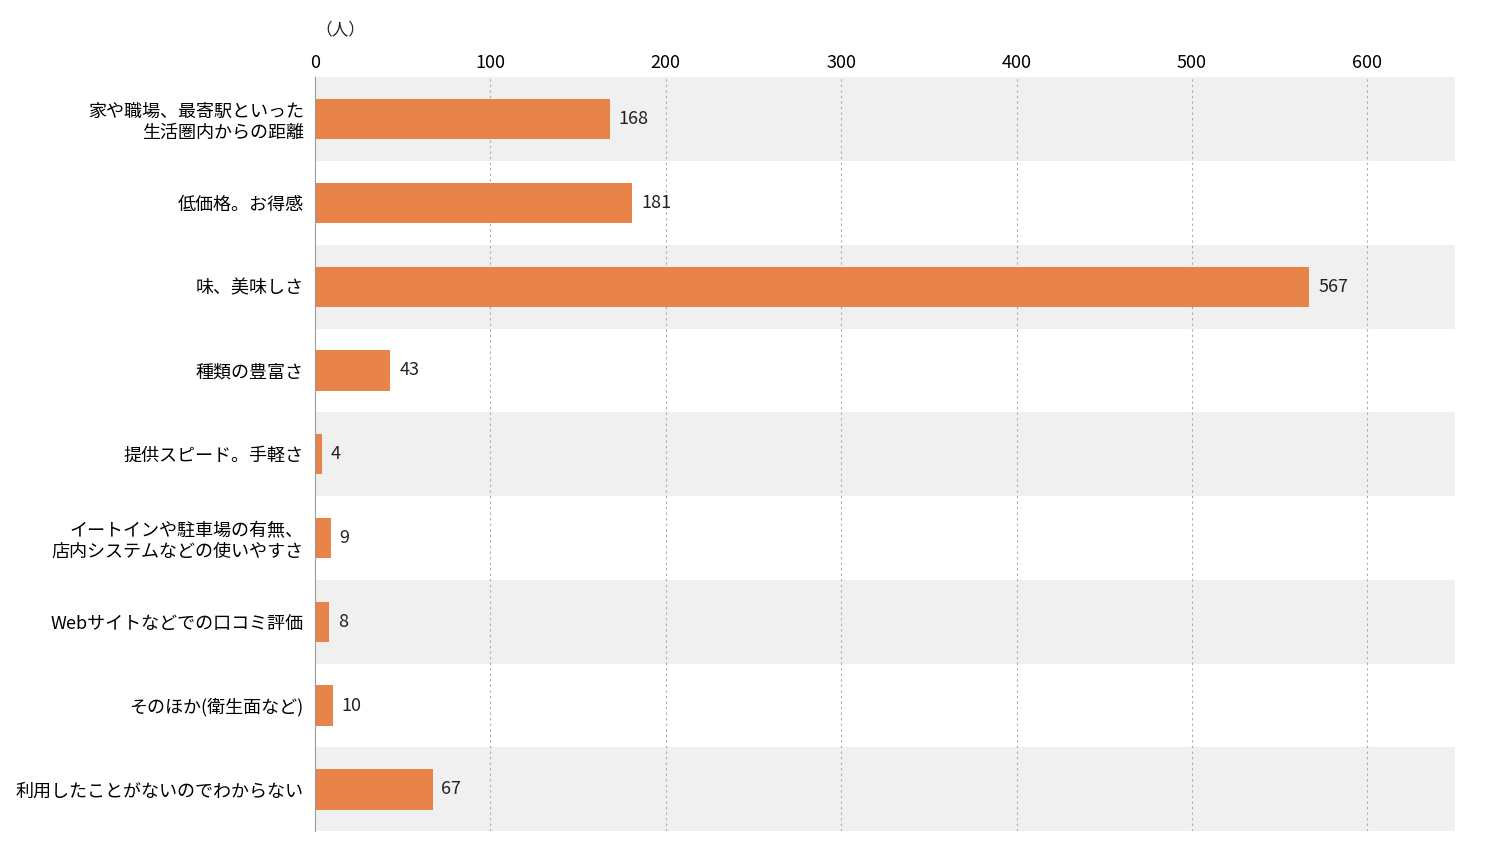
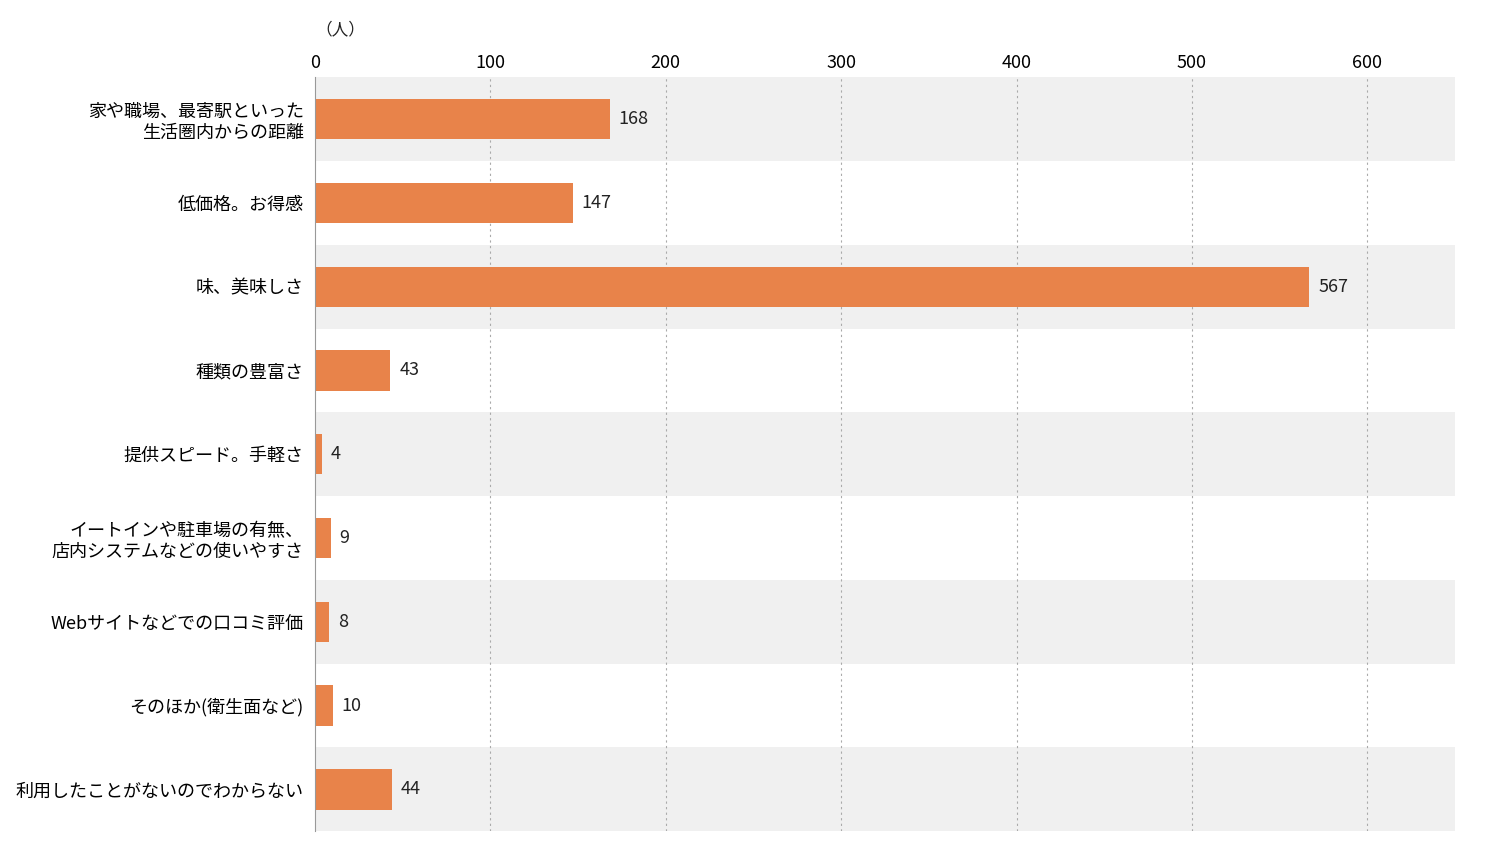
低価格。お得感: 181 -> 147
利用したことがないのでわからない: 67 -> 44
